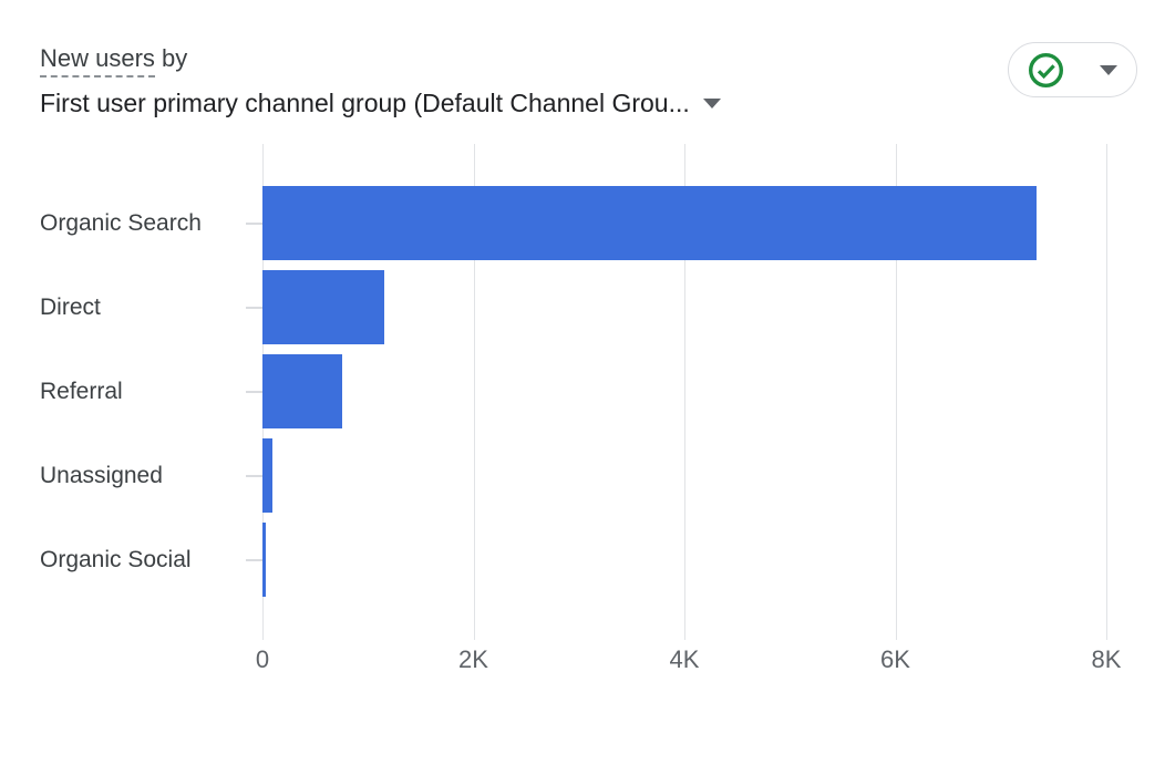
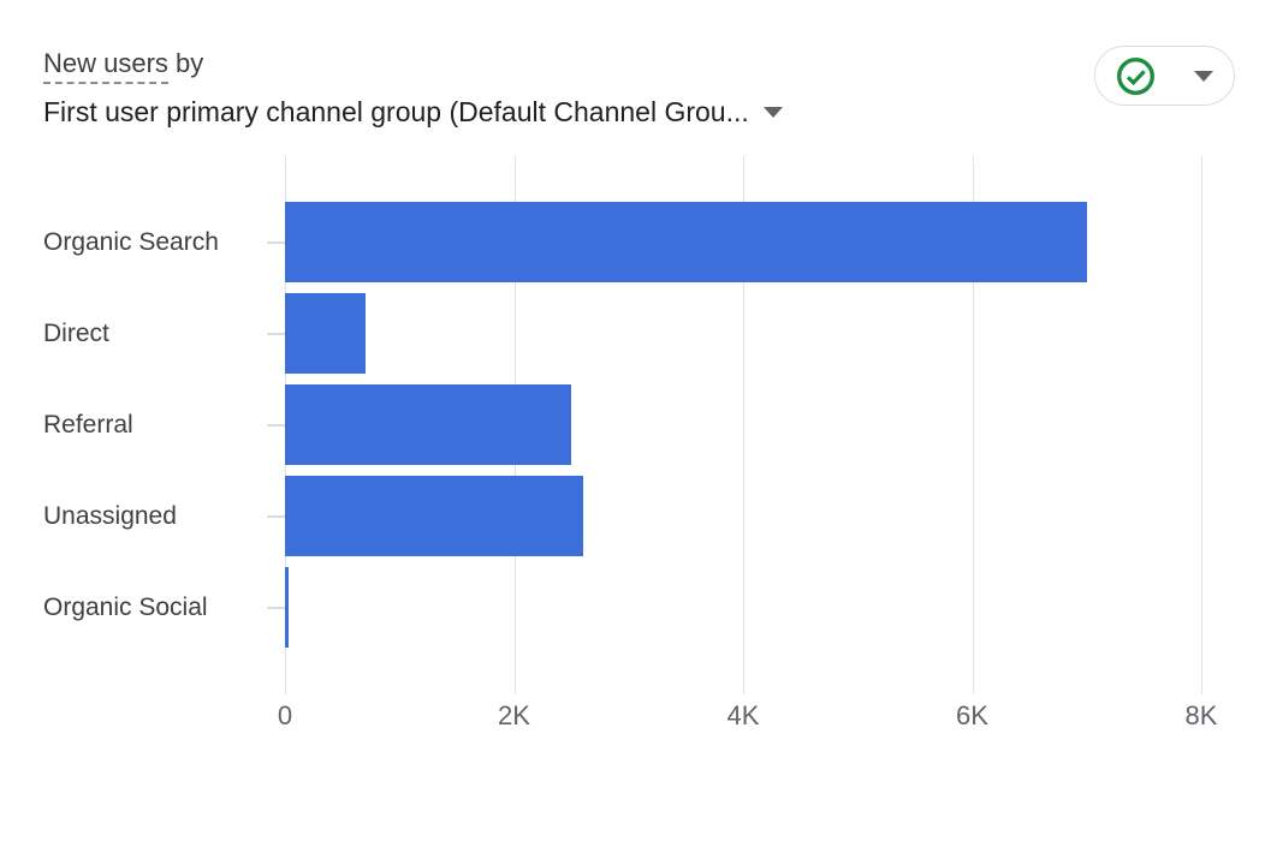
Organic Search: 7.3K -> 7.0K
Direct: 1.2K -> 0.7K
Referral: 0.8K -> 2.5K
Unassigned: 0.1K -> 2.6K
